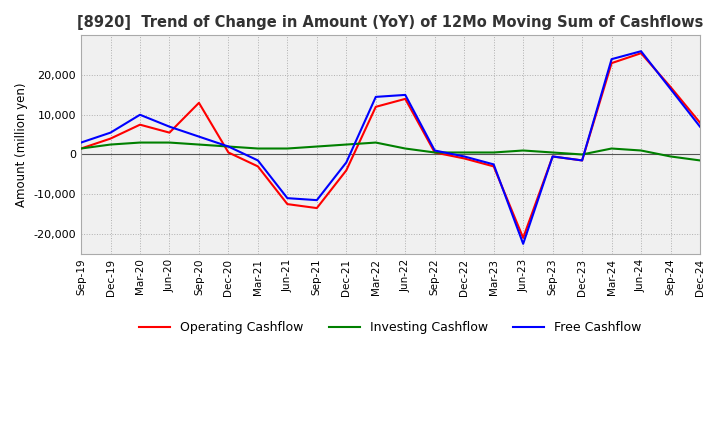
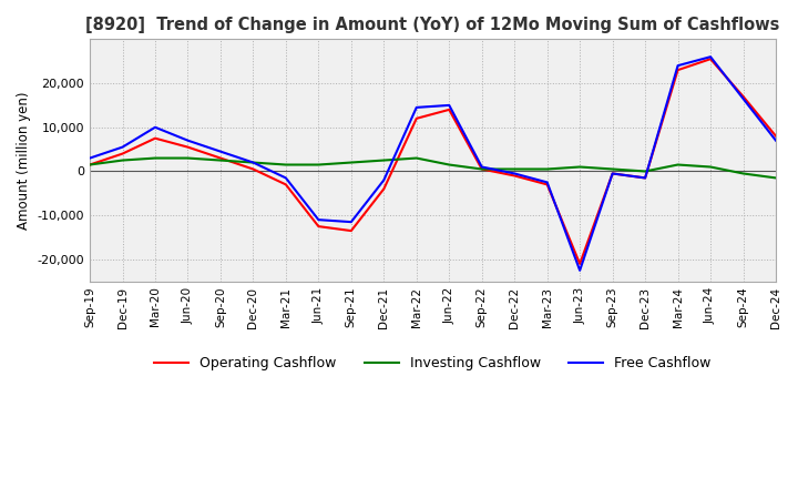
Operating Cashflow/Sep-20: 13,000 -> 3,000
